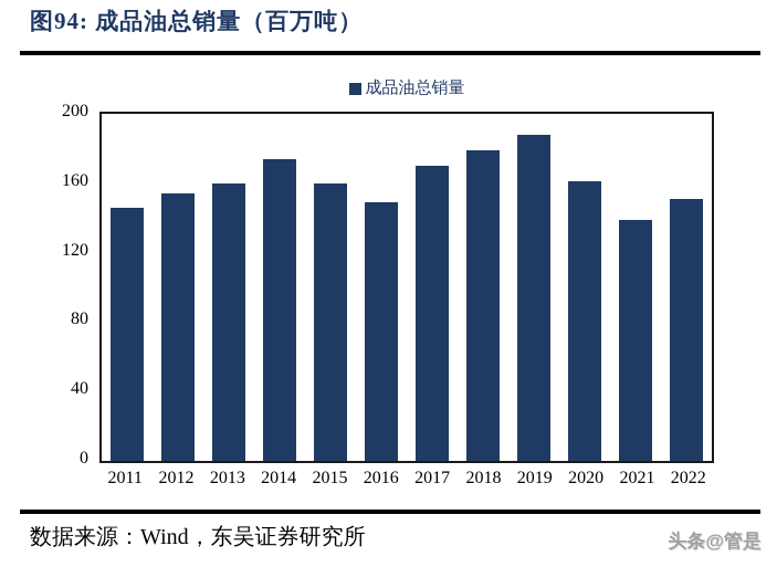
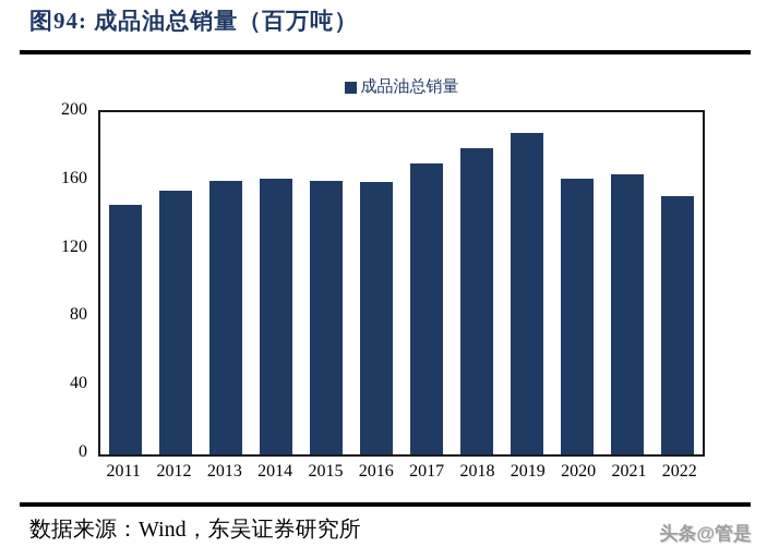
2014: 174 -> 161
2016: 149 -> 159
2021: 139 -> 164
